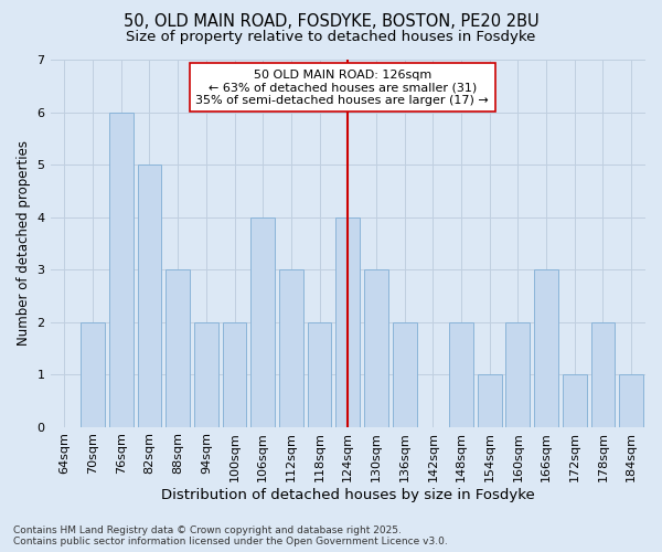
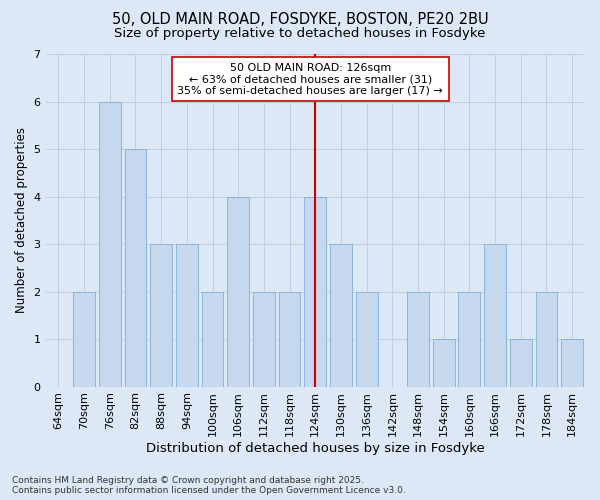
94sqm: 2 -> 3
112sqm: 3 -> 2
